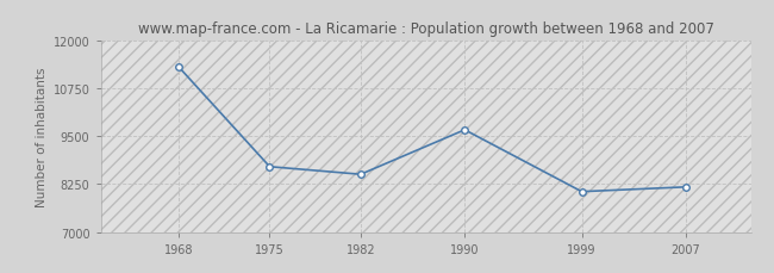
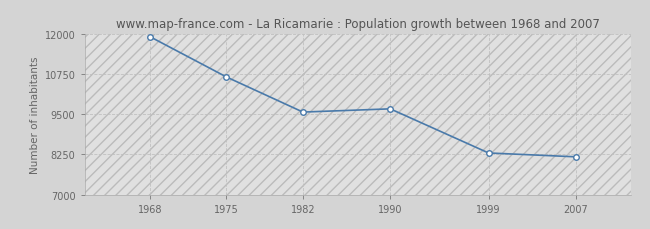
1968: 11300 -> 11900
1975: 8700 -> 10650
1982: 8500 -> 9560
1999: 8050 -> 8290
